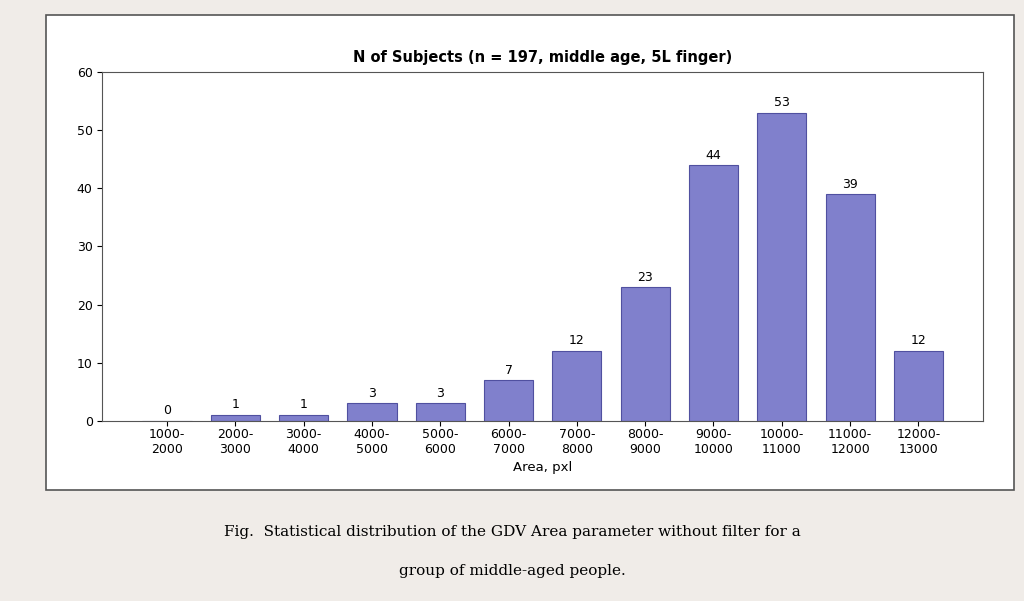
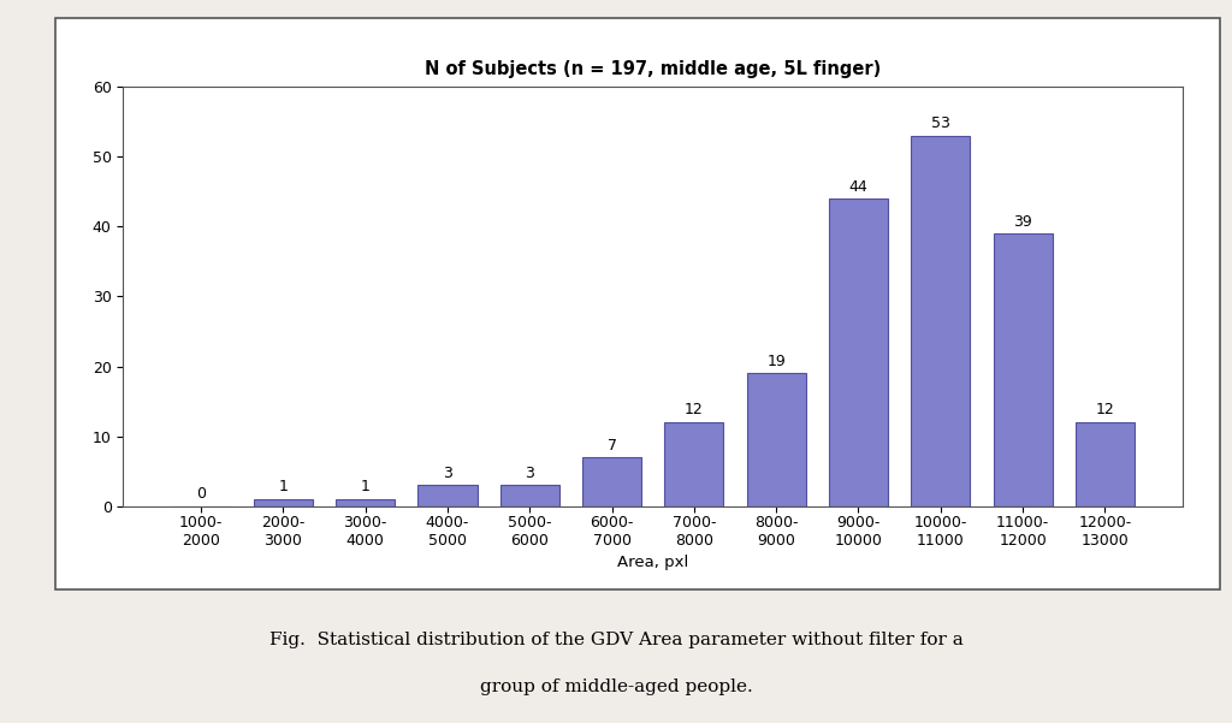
8000- 9000: 23 -> 19
